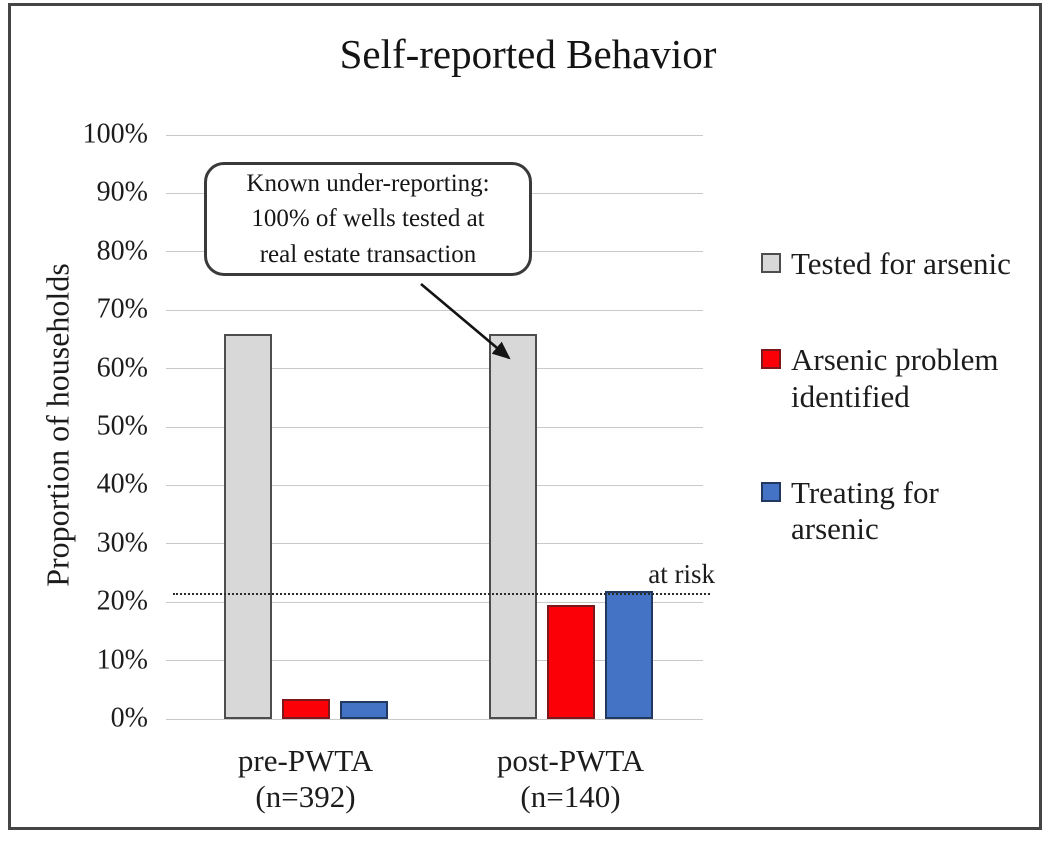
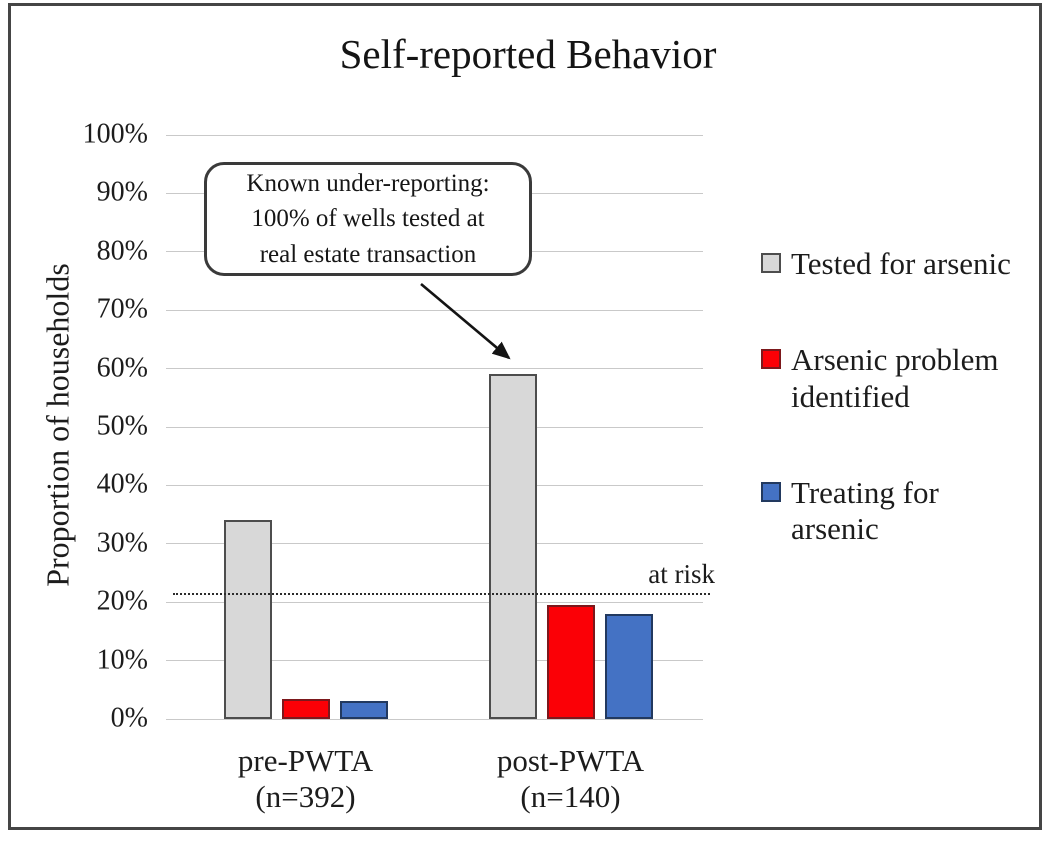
Tested for arsenic/pre-PWTA (n=392): 66% -> 34%
Tested for arsenic/post-PWTA (n=140): 66% -> 59%
Treating for arsenic/post-PWTA (n=140): 22% -> 18%
